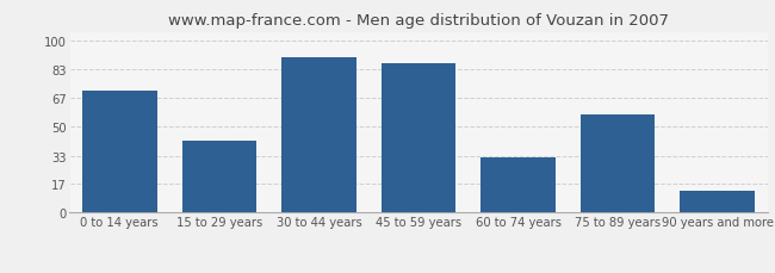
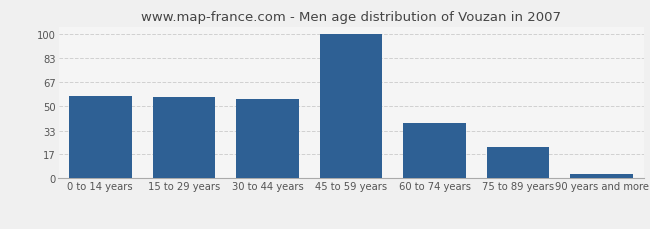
0 to 14 years: 71 -> 57
15 to 29 years: 42 -> 56
30 to 44 years: 90 -> 55
45 to 59 years: 87 -> 100
60 to 74 years: 32 -> 38
75 to 89 years: 57 -> 22
90 years and more: 13 -> 3
